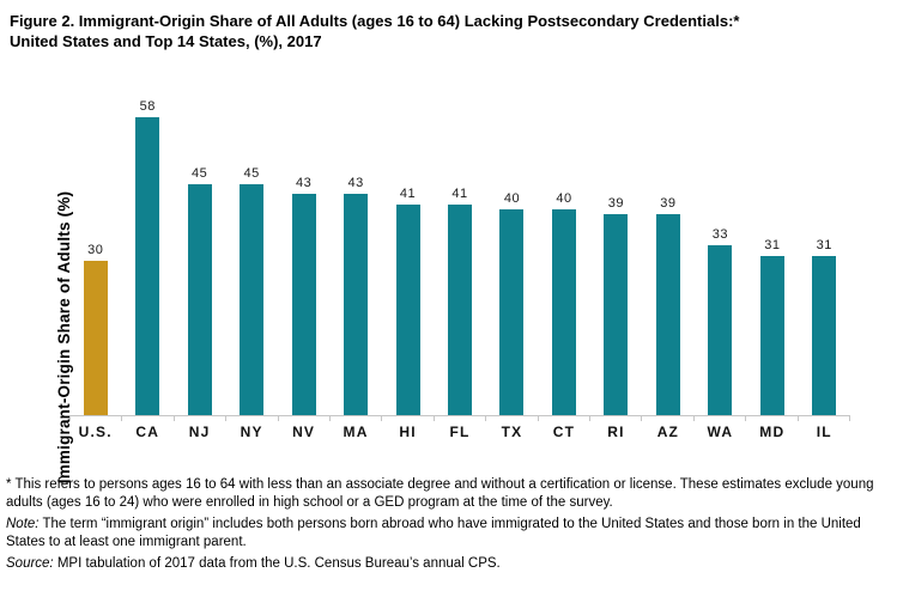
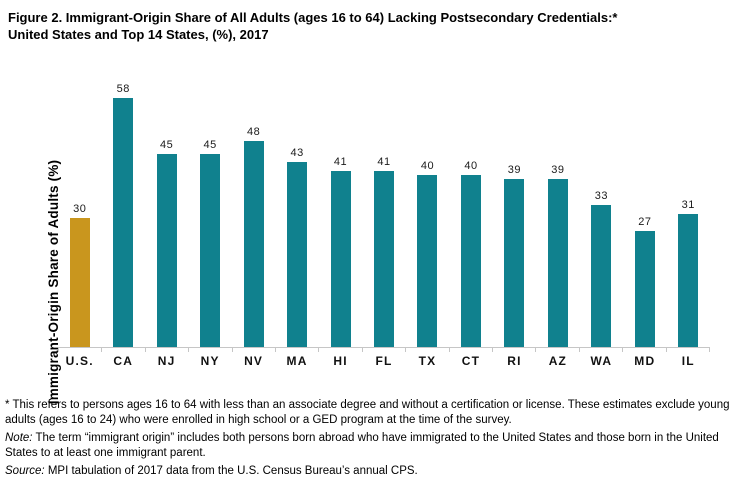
NV: 43 -> 48
MD: 31 -> 27
